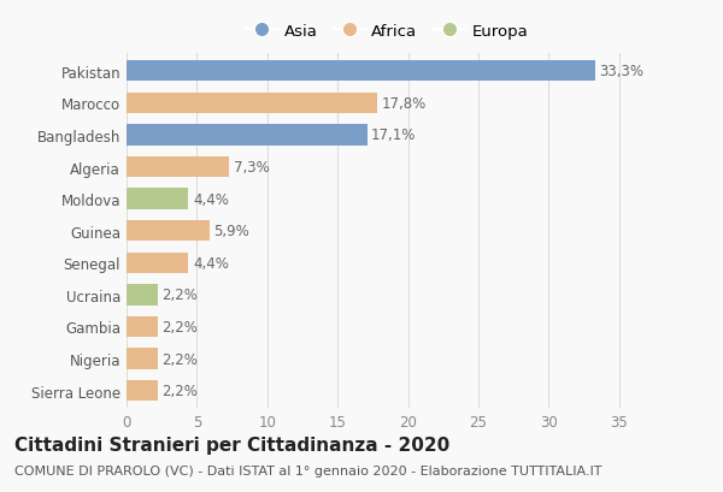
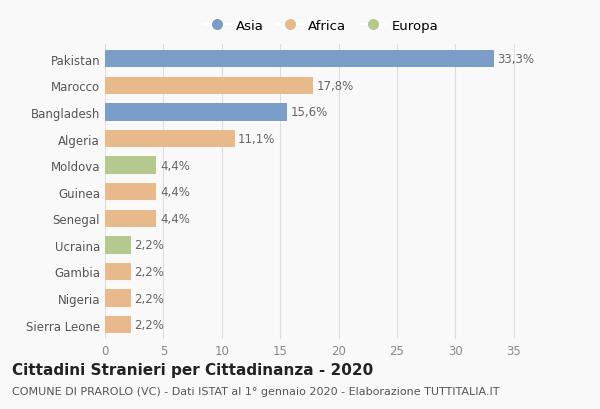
Bangladesh: 17,1% -> 15,6%
Algeria: 7,3% -> 11,1%
Guinea: 5,9% -> 4,4%
